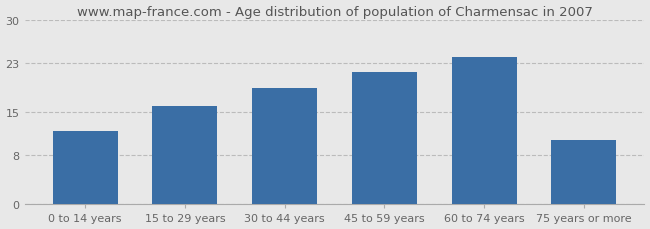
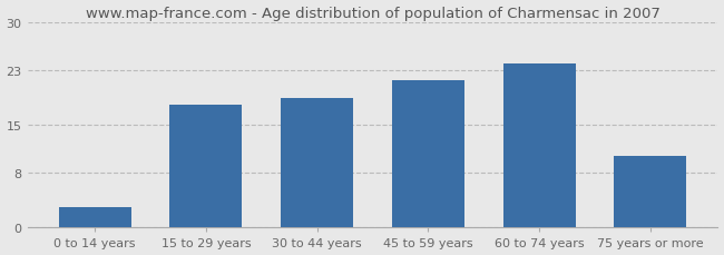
0 to 14 years: 12.0 -> 3.0
15 to 29 years: 16.0 -> 18.0
